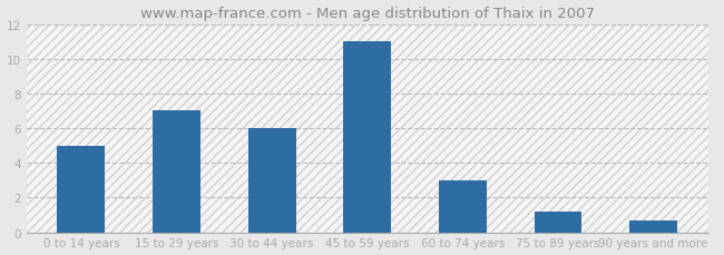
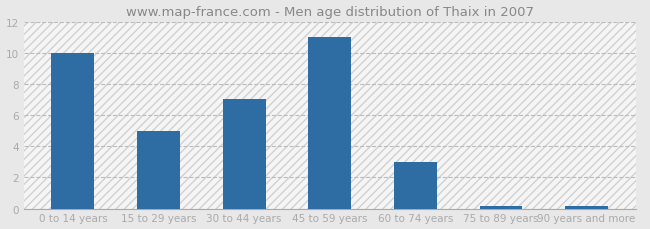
0 to 14 years: 5.0 -> 10.0
15 to 29 years: 7.0 -> 5.0
30 to 44 years: 6.0 -> 7.0
75 to 89 years: 1.2 -> 0.1
90 years and more: 0.7 -> 0.1
